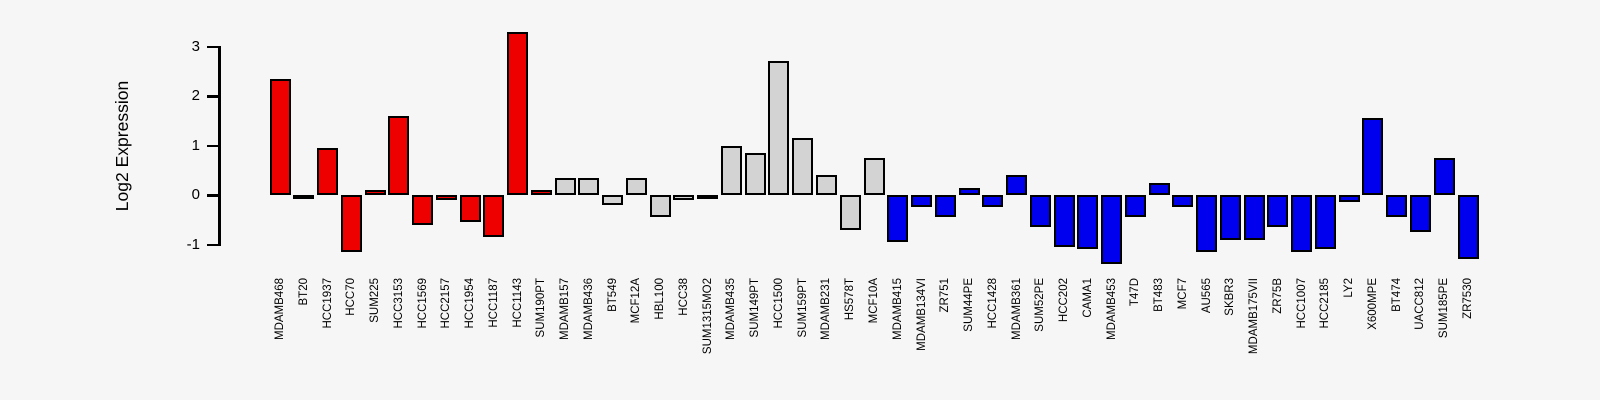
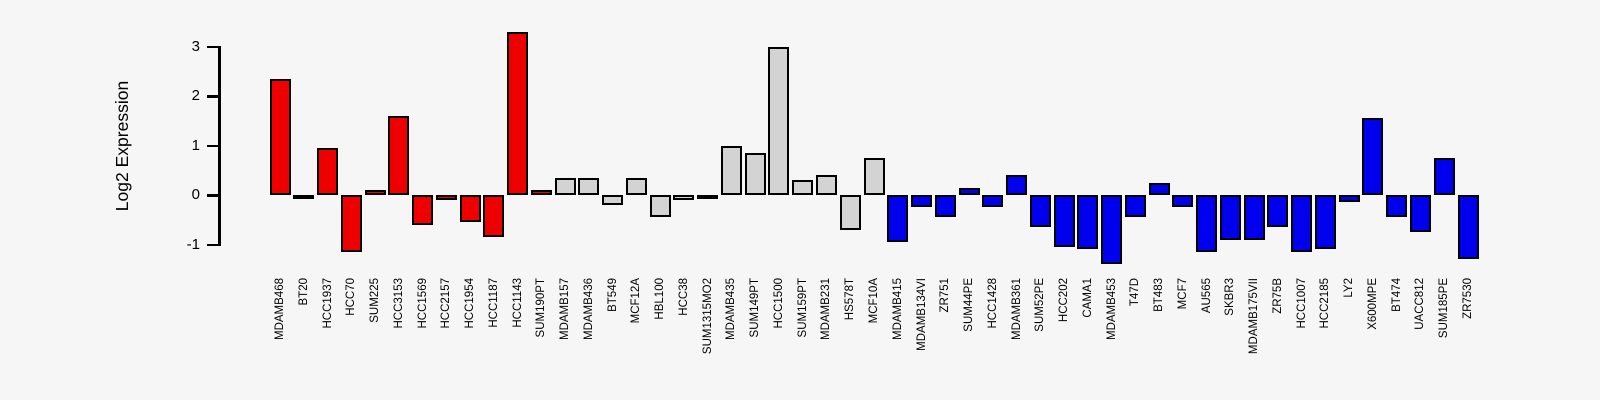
HCC1500: 2.7 -> 3.0
SUM159PT: 1.1 -> 0.3
